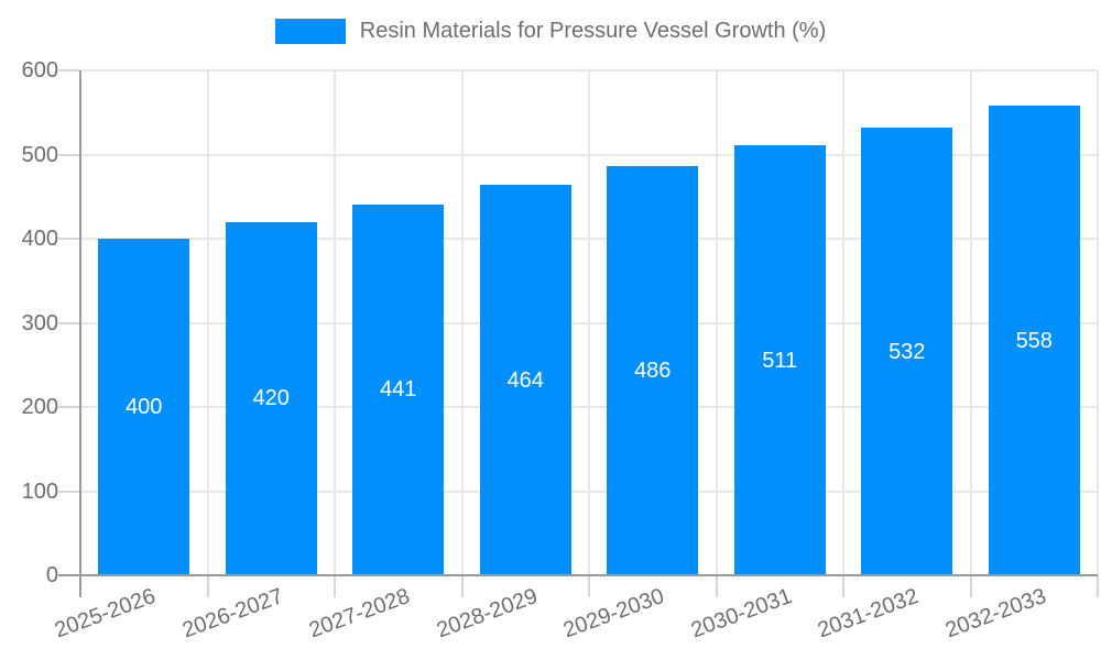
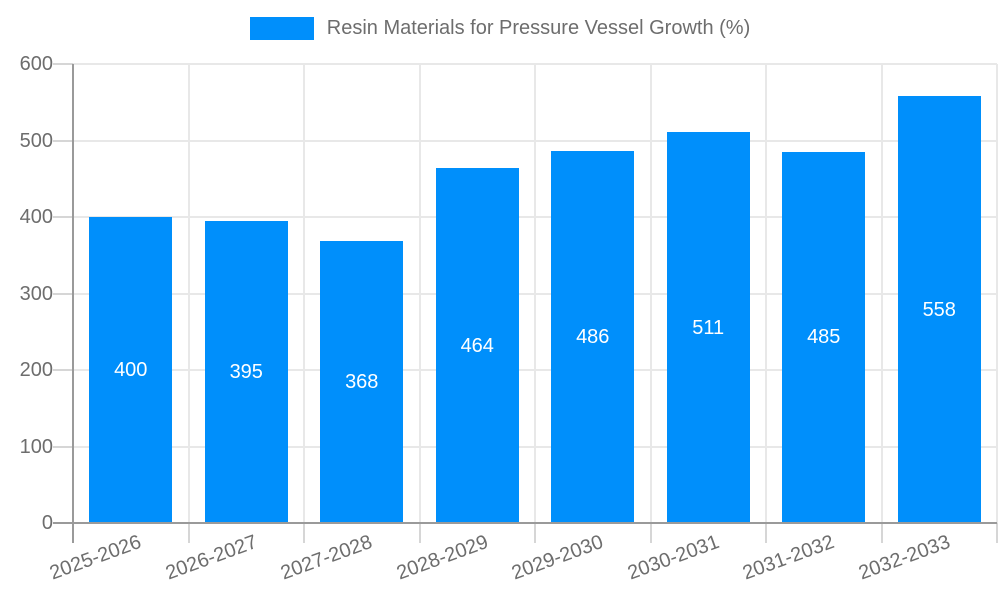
2026-2027: 420 -> 395
2027-2028: 441 -> 368
2031-2032: 532 -> 485
